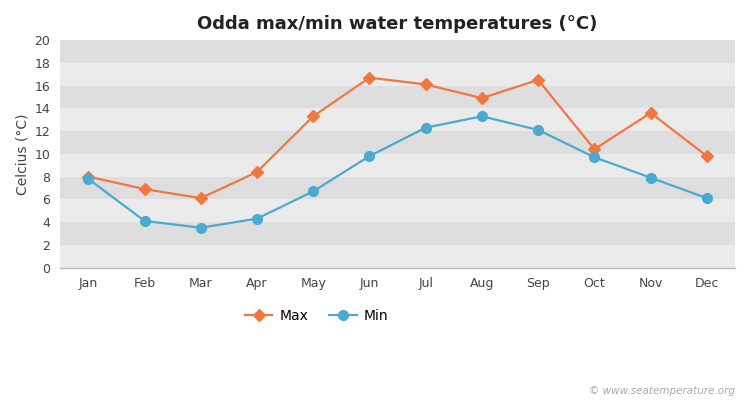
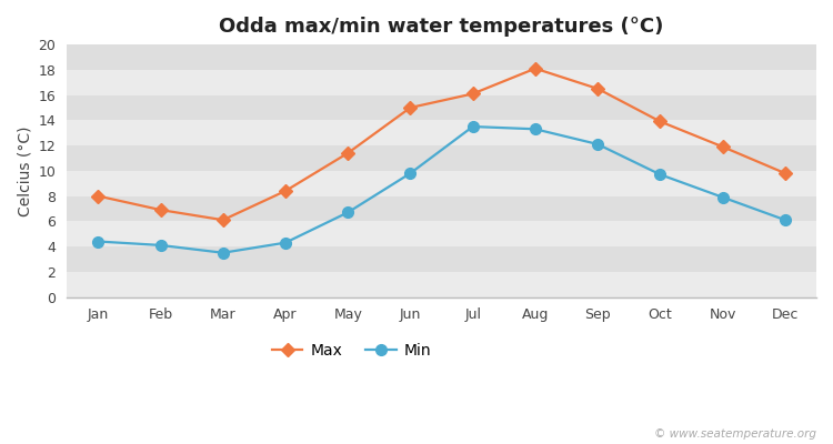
Min/Jan: 7.8 -> 4.4
Max/May: 13.3 -> 11.4
Max/Jun: 16.7 -> 15.0
Min/Jul: 12.3 -> 13.5
Max/Aug: 14.9 -> 18.1
Max/Oct: 10.4 -> 13.9
Max/Nov: 13.6 -> 11.9
